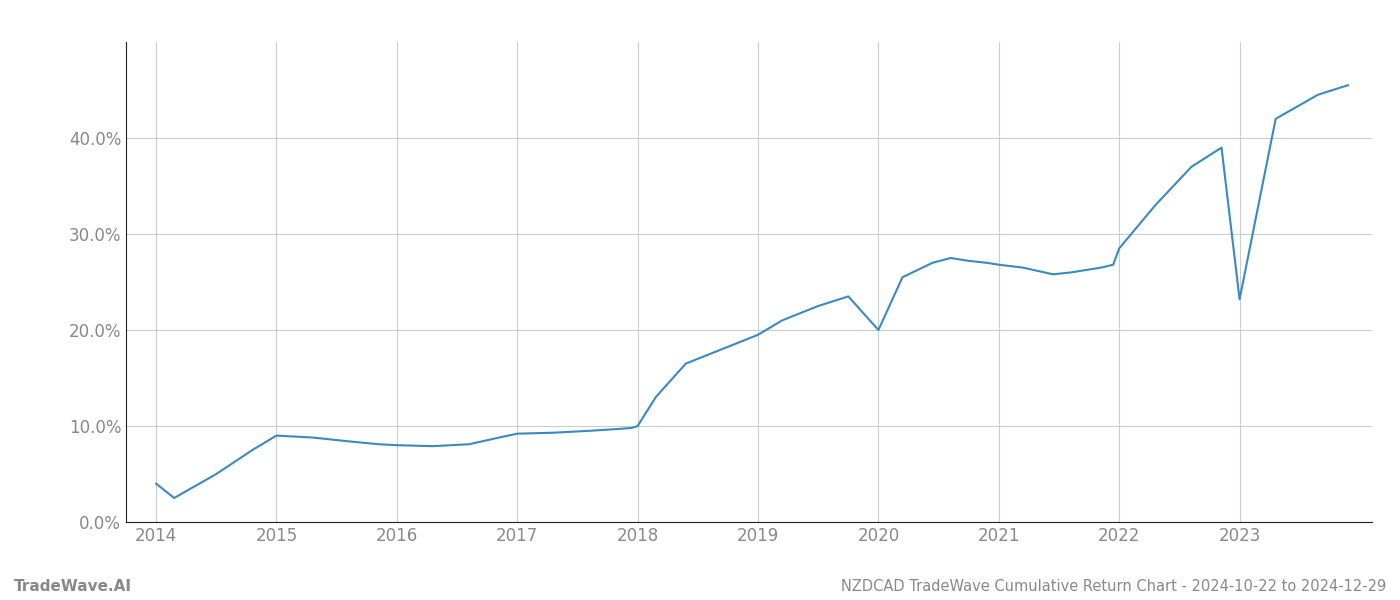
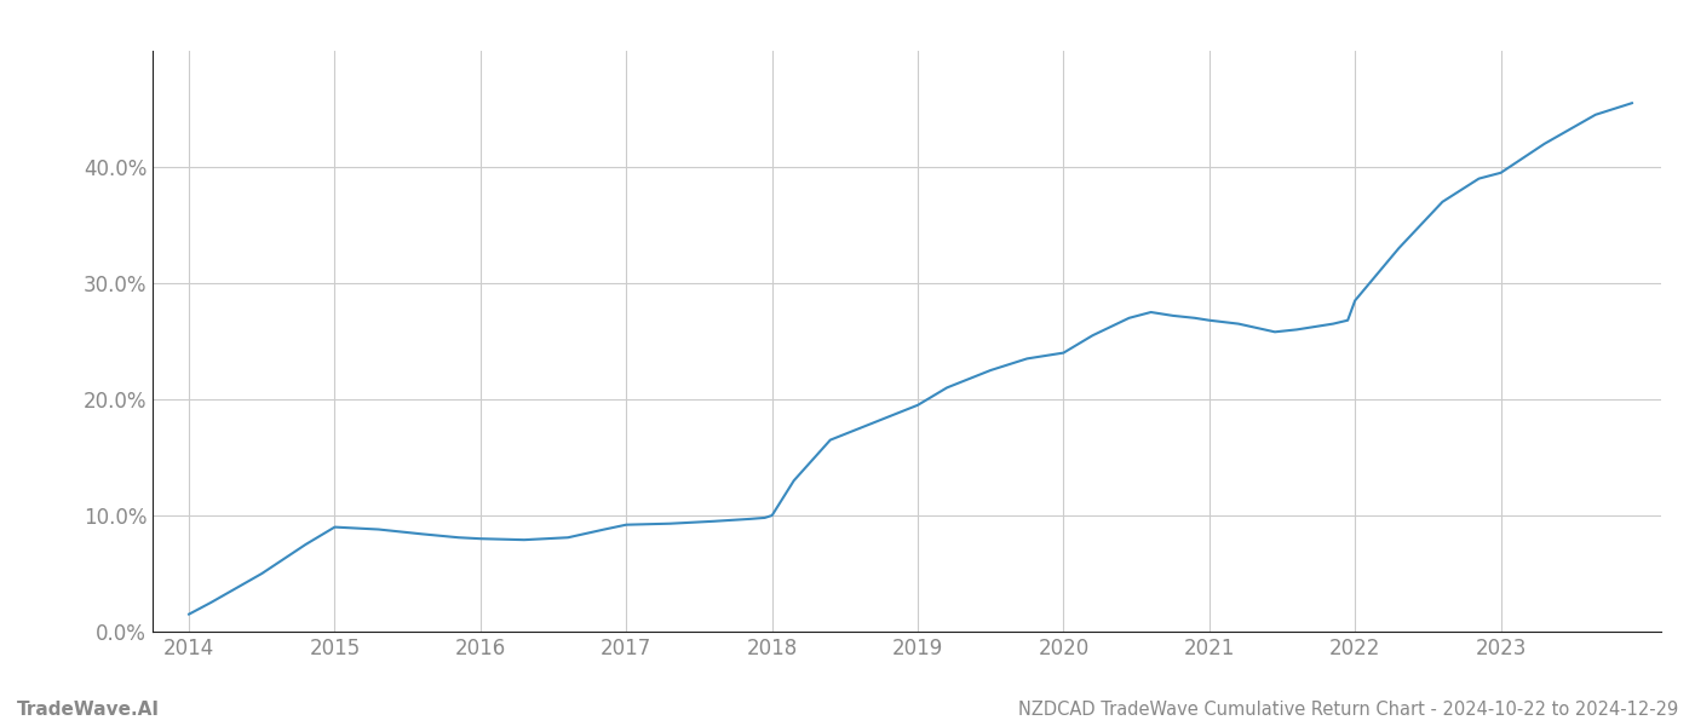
2014: 4.0% -> 1.5%
2020: 20.0% -> 24.0%
2023: 23.2% -> 39.5%
